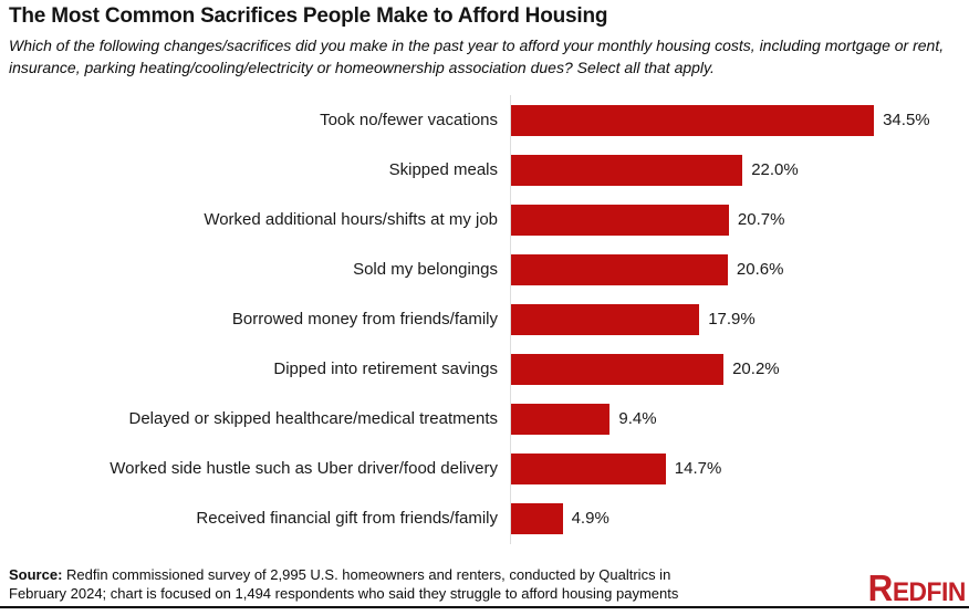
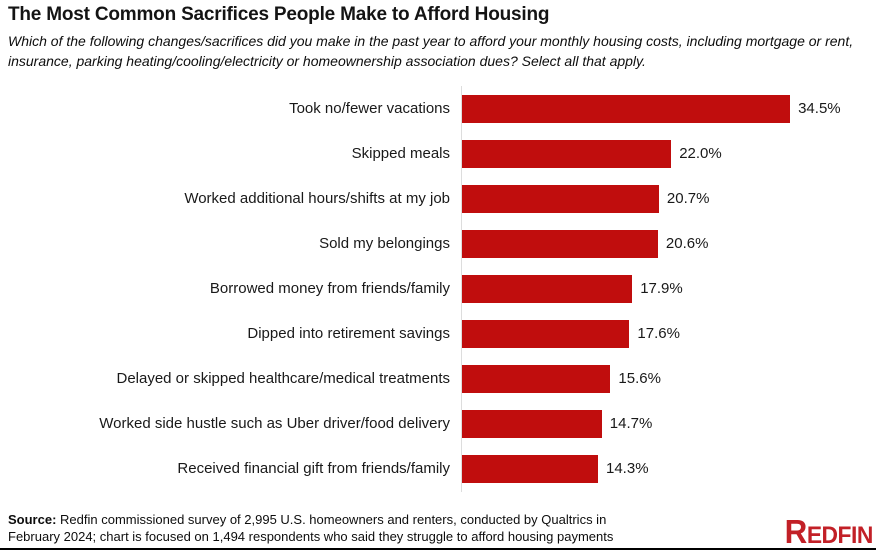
Dipped into retirement savings: 20.2% -> 17.6%
Delayed or skipped healthcare/medical treatments: 9.4% -> 15.6%
Received financial gift from friends/family: 4.9% -> 14.3%
